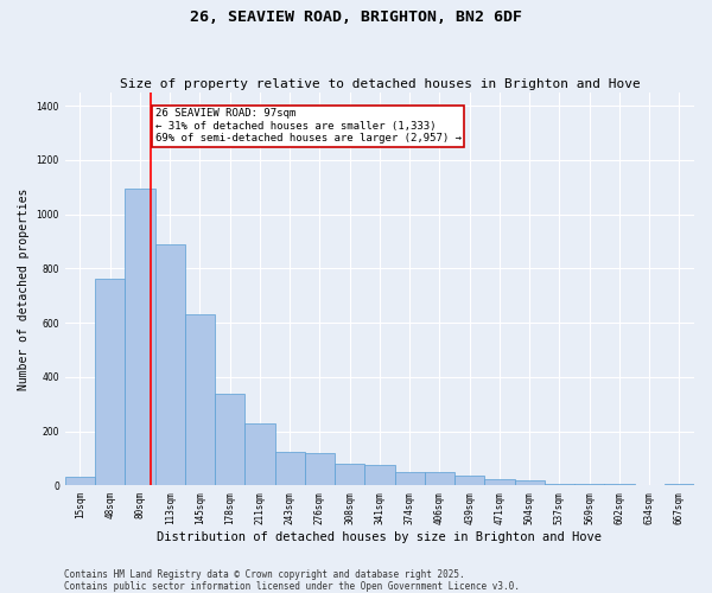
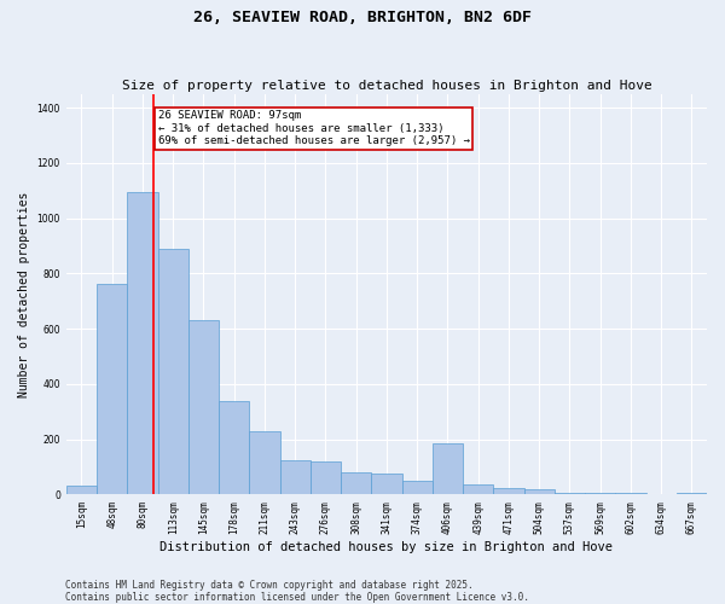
406sqm: 50 -> 185
